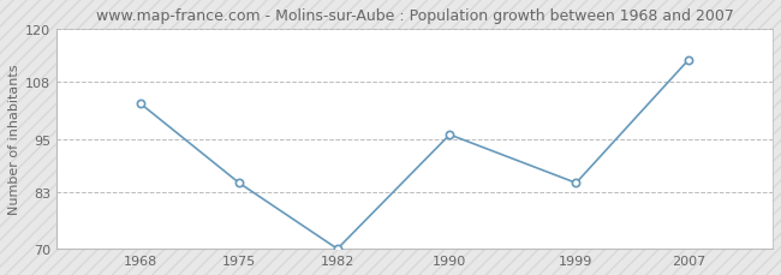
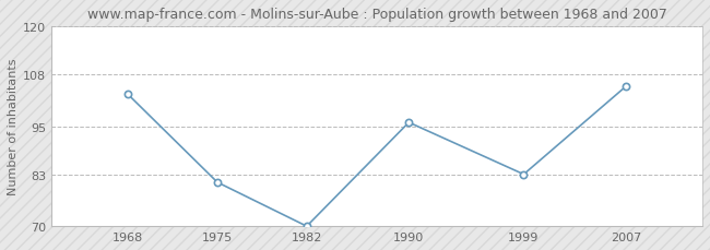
1975: 85 -> 81
1999: 85 -> 83
2007: 113 -> 105
